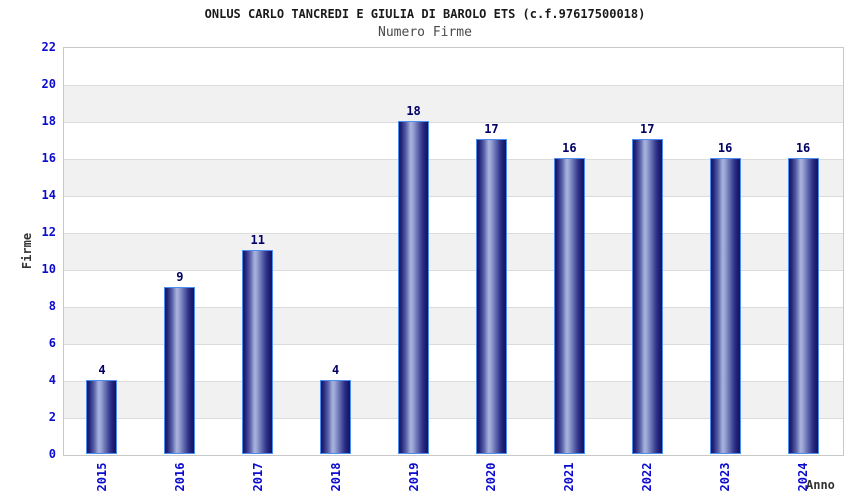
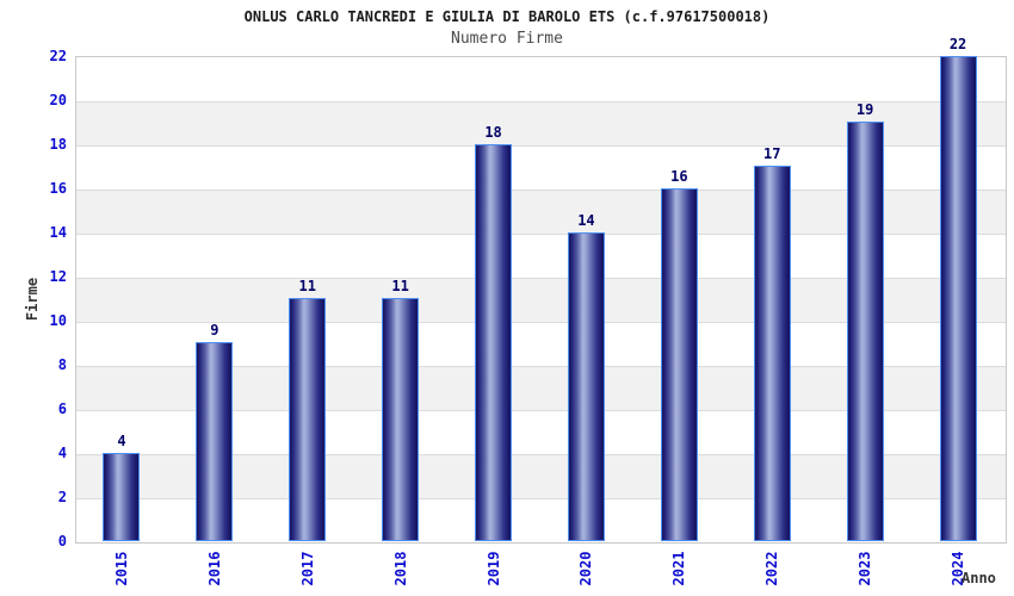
2018: 4 -> 11
2020: 17 -> 14
2023: 16 -> 19
2024: 16 -> 22
